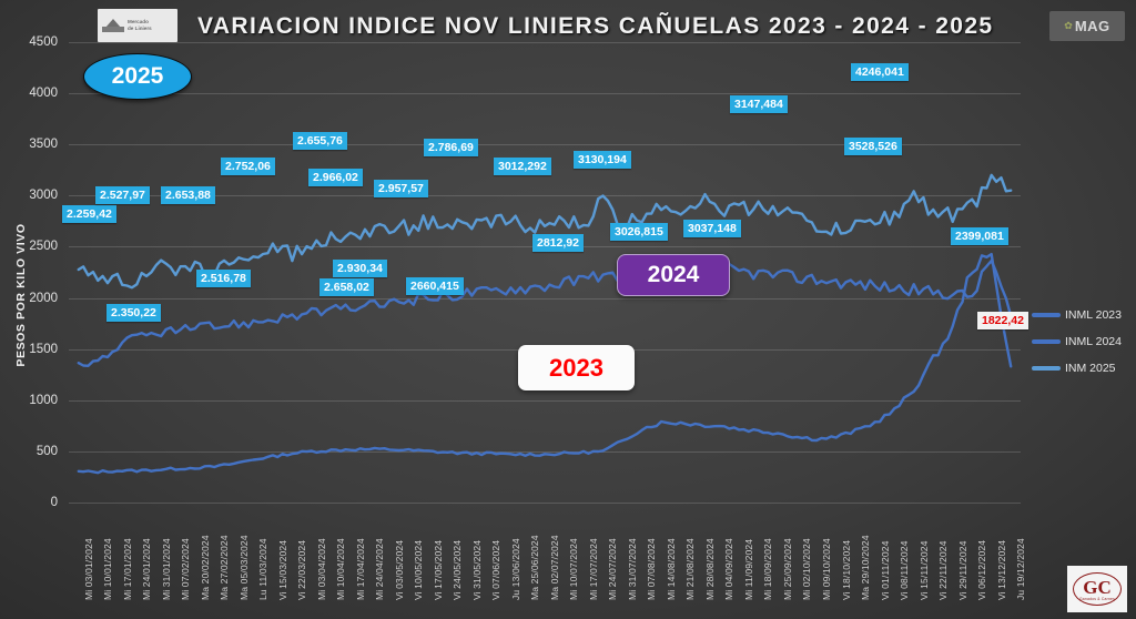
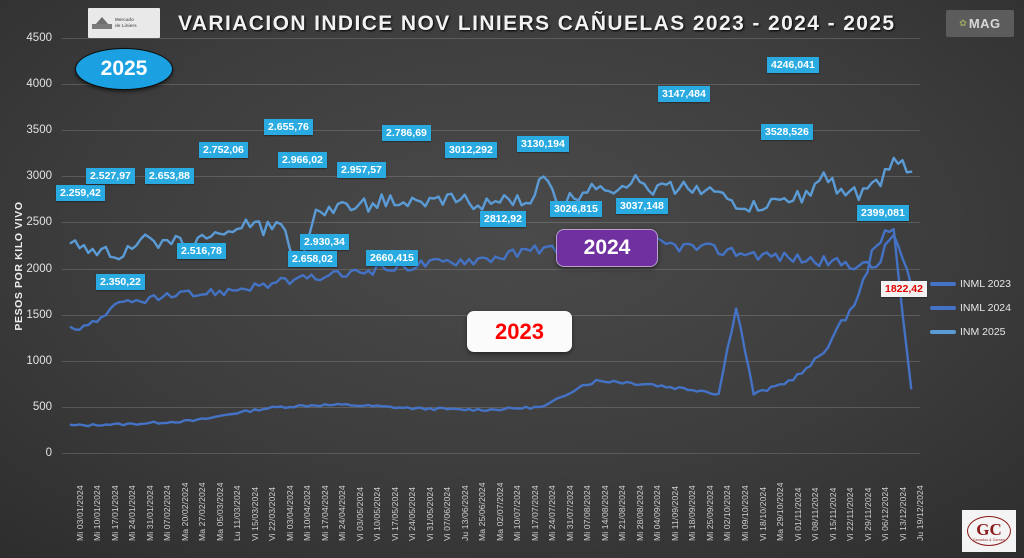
INM 2025/Mi 10/04/2024: 2600 -> 2000
INML 2023/Mi 09/10/2024: 600 -> 1600
INML 2023/Ju 19/12/2024: 1300 -> 700
